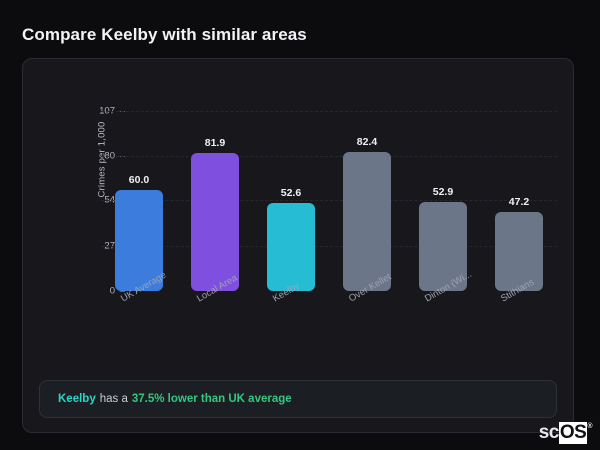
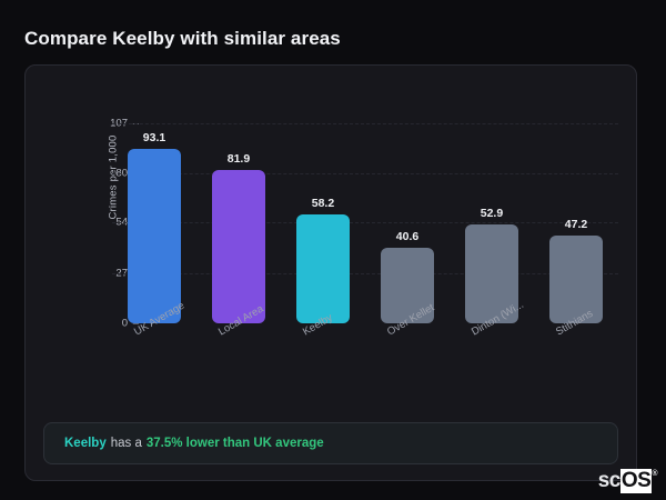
UK Average: 60.0 -> 93.1
Keelby: 52.6 -> 58.2
Over Kellet: 82.4 -> 40.6
